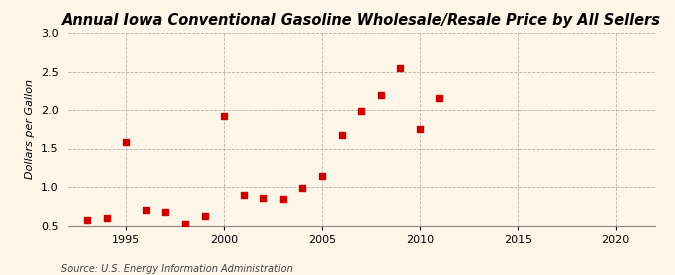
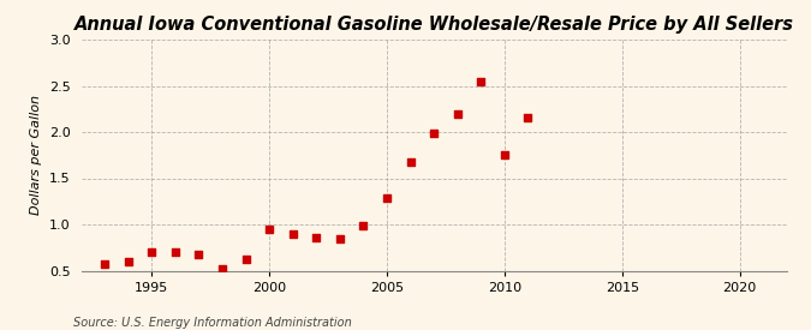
1995: 1.58 -> 0.70
2000: 1.92 -> 0.95
2005: 1.14 -> 1.28
